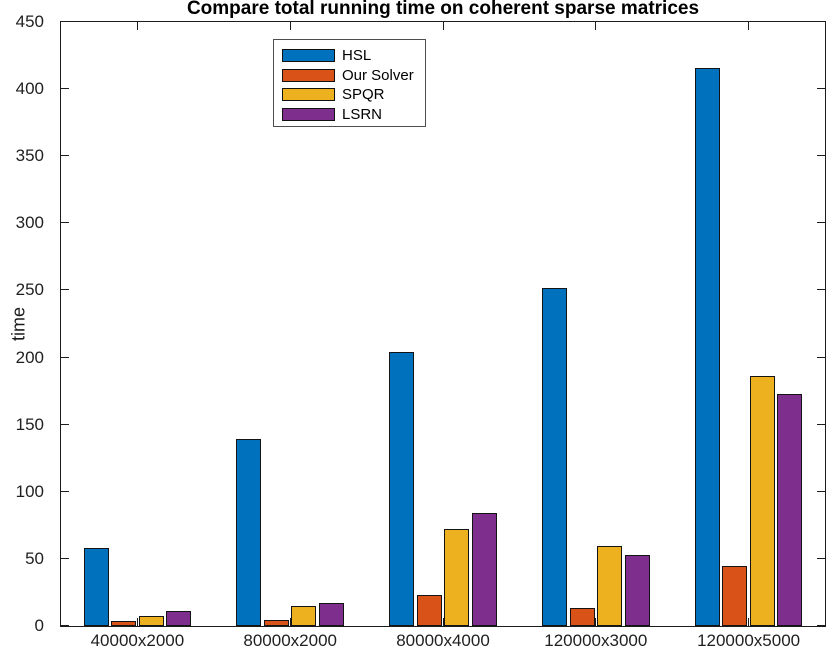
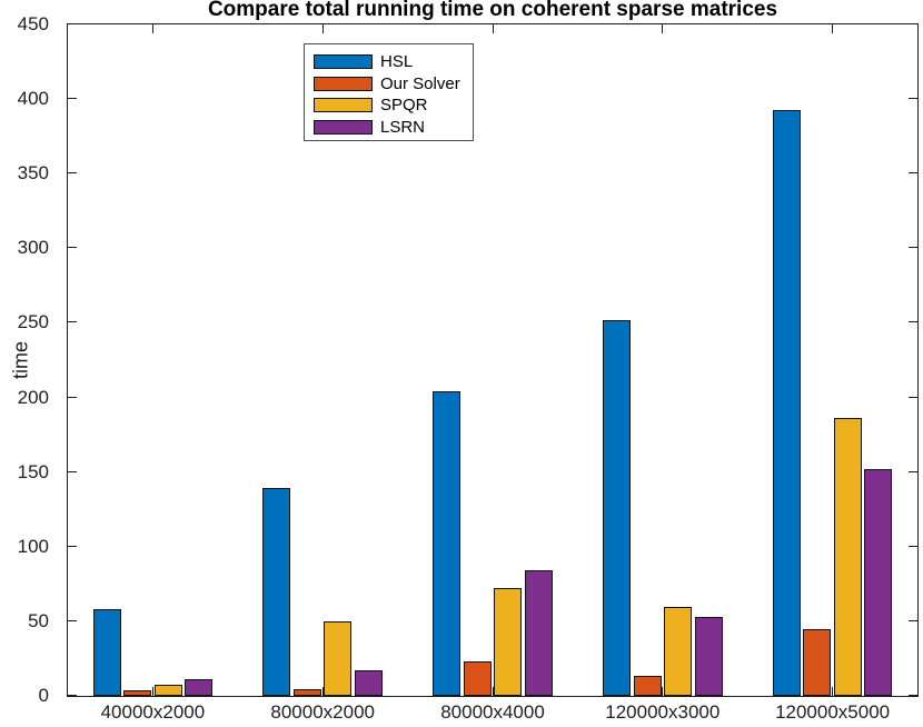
SPQR/80000x2000: 15 -> 50
HSL/120000x5000: 416 -> 393
LSRN/120000x5000: 173 -> 152
